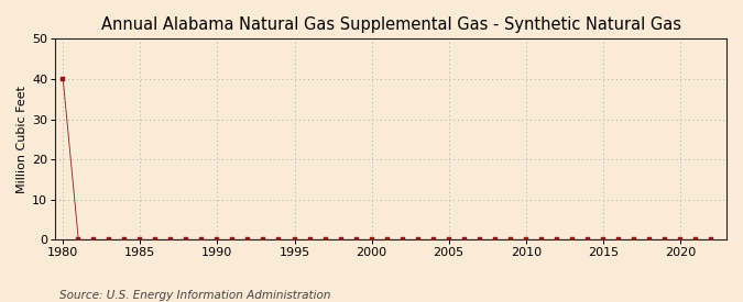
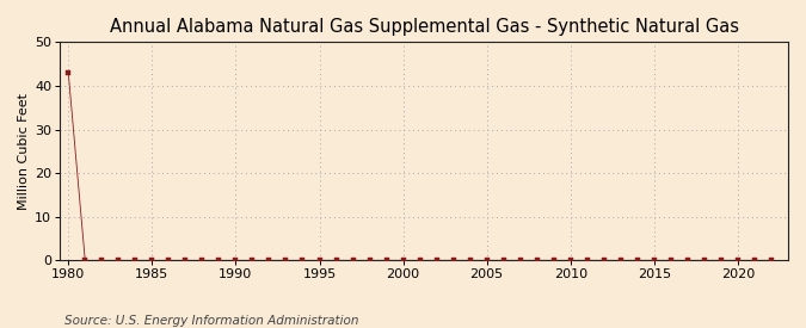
1980: 40 -> 43
